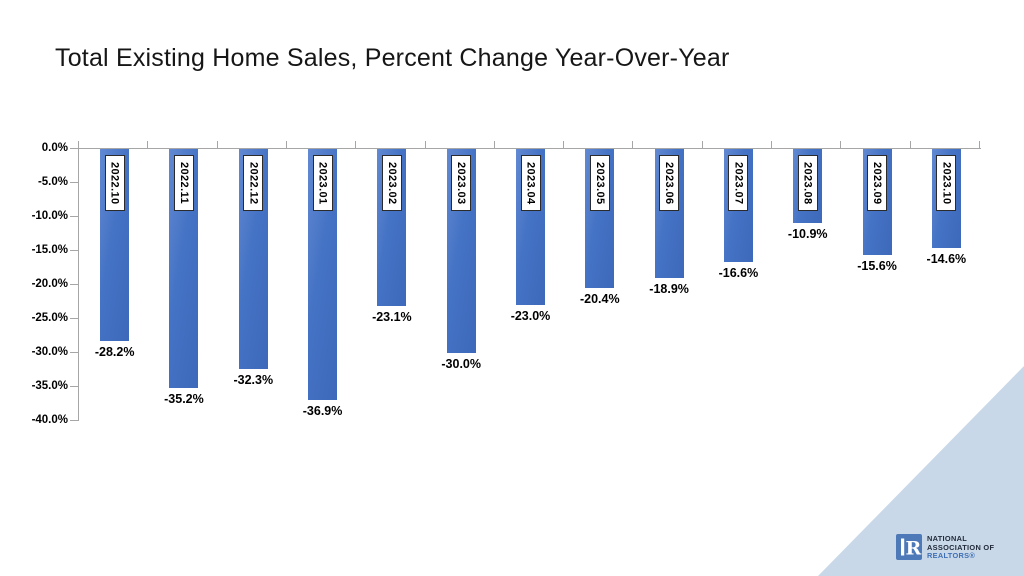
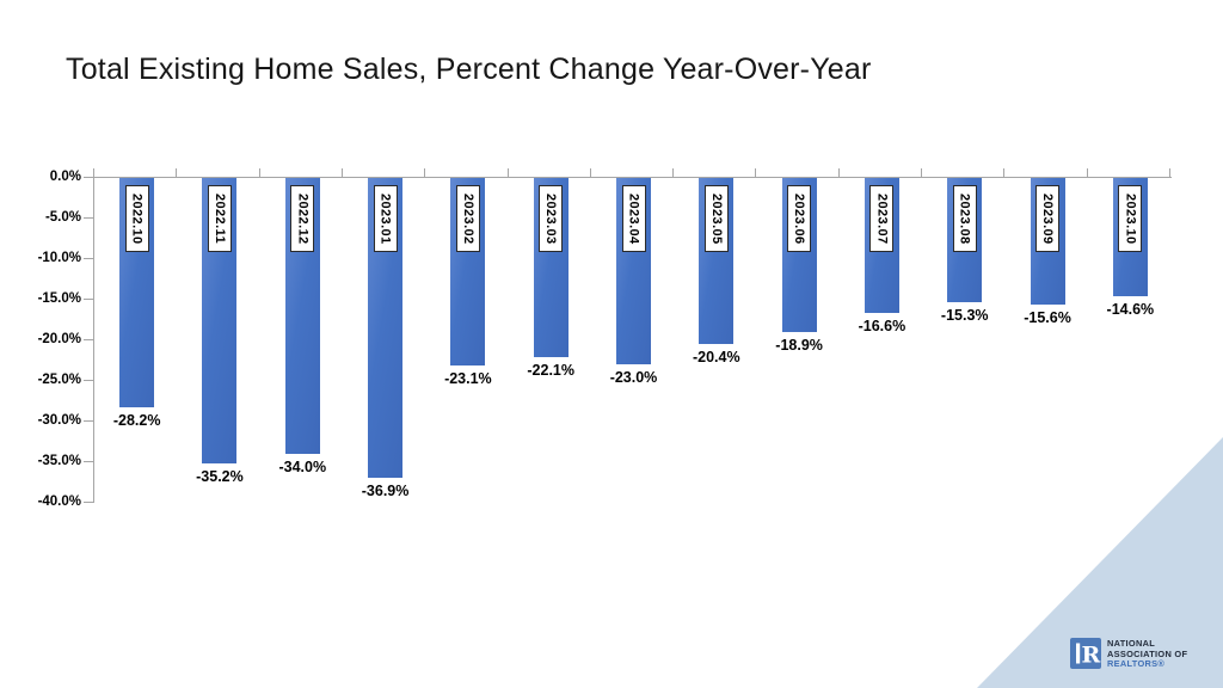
2022.12: -32.3% -> -34.0%
2023.03: -30.0% -> -22.1%
2023.08: -10.9% -> -15.3%
